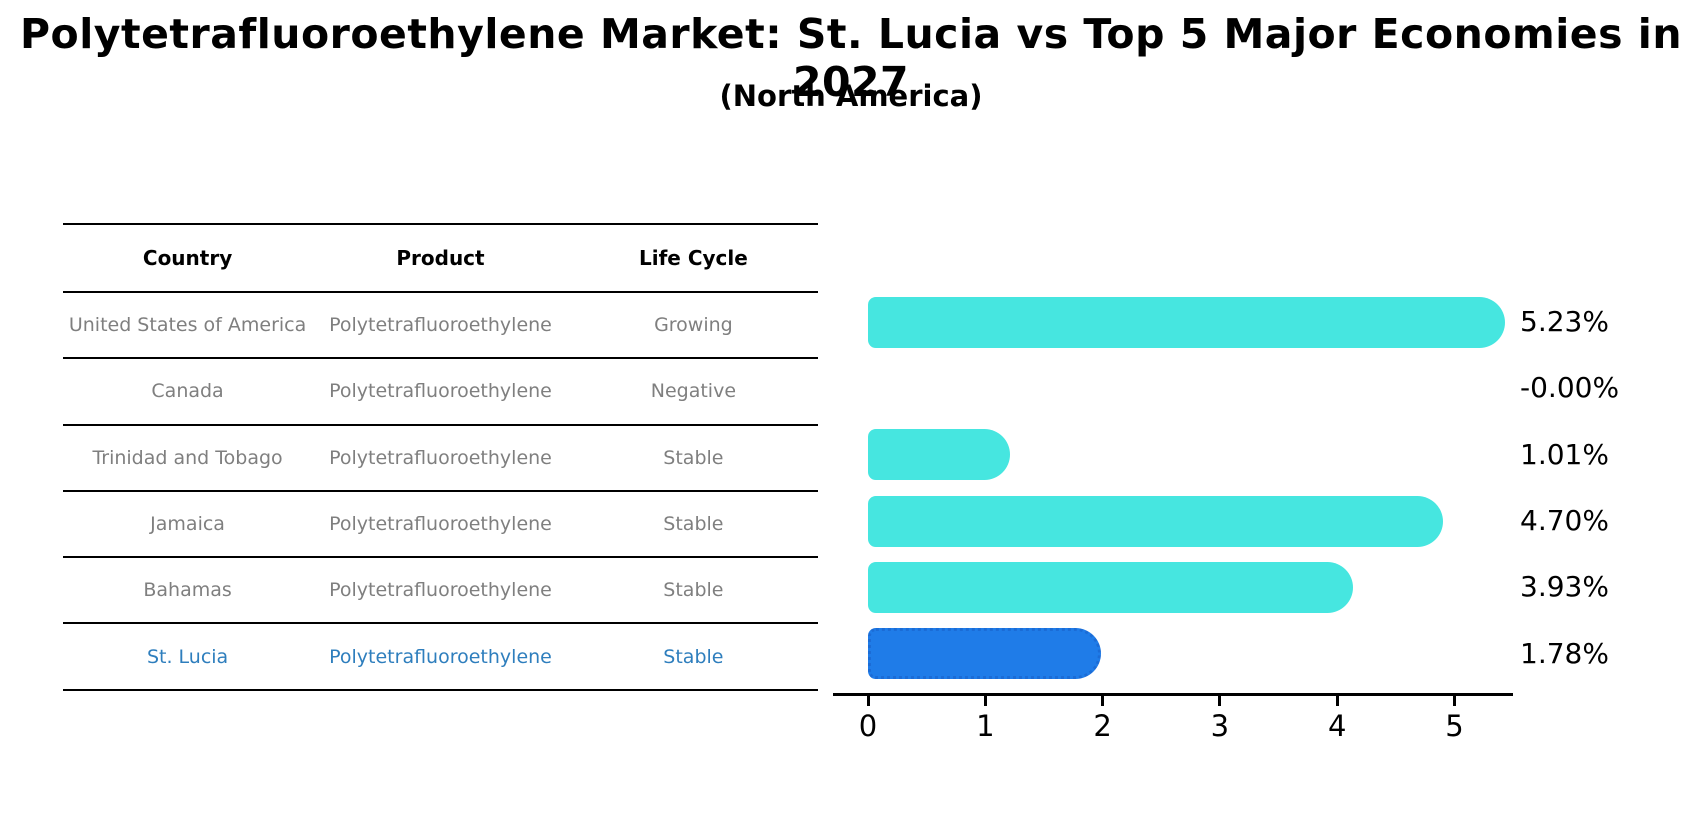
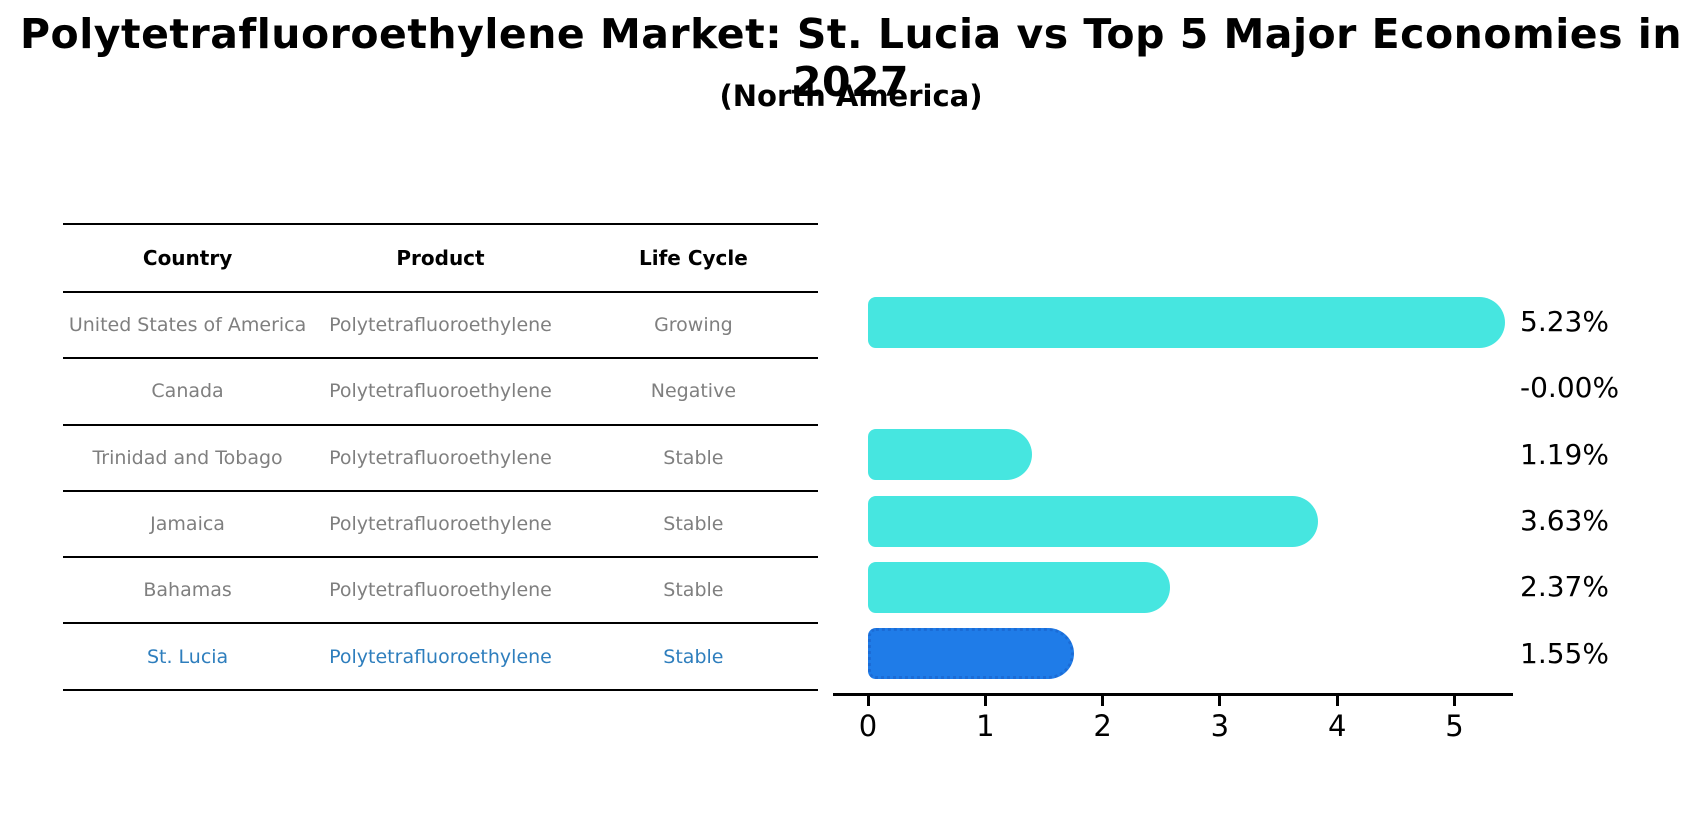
Trinidad and Tobago: 1.01% -> 1.19%
Jamaica: 4.70% -> 3.63%
Bahamas: 3.93% -> 2.37%
St. Lucia: 1.78% -> 1.55%
